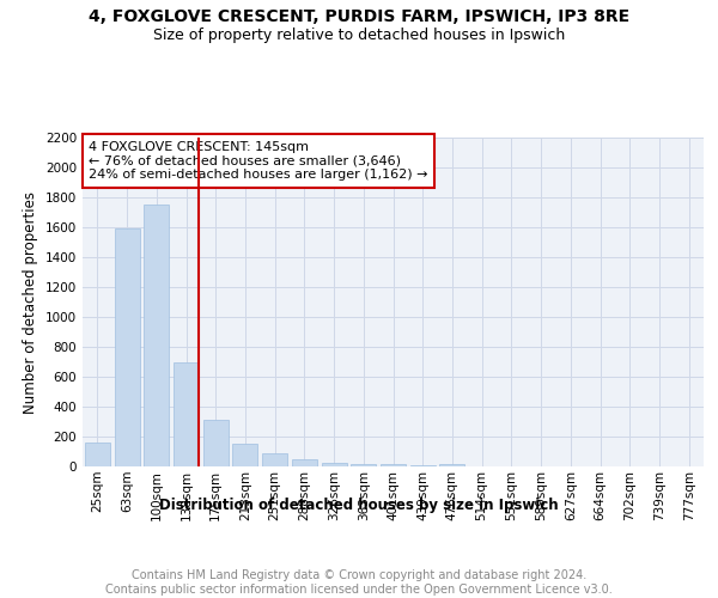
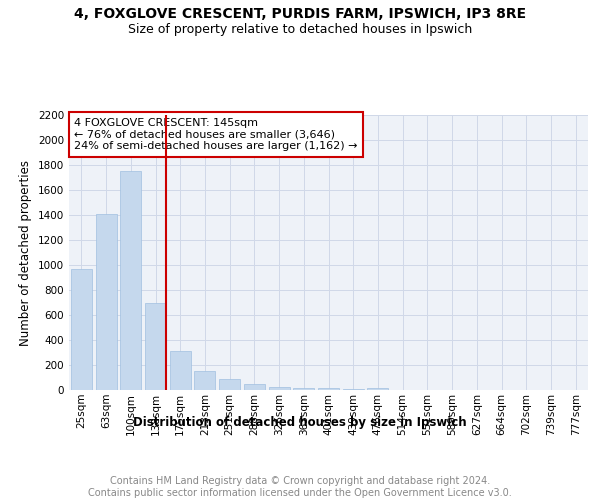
25sqm: 160 -> 970
63sqm: 1590 -> 1410
